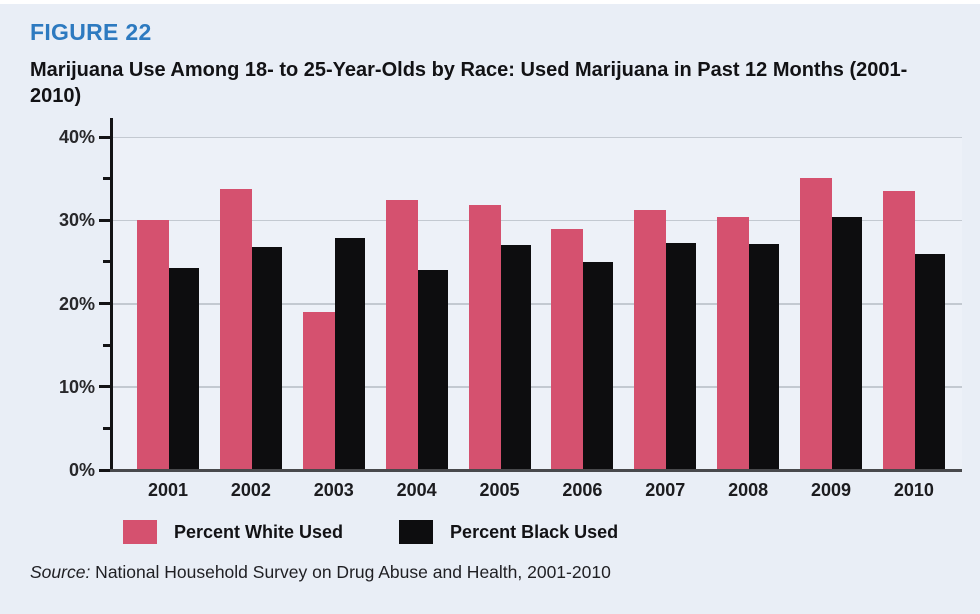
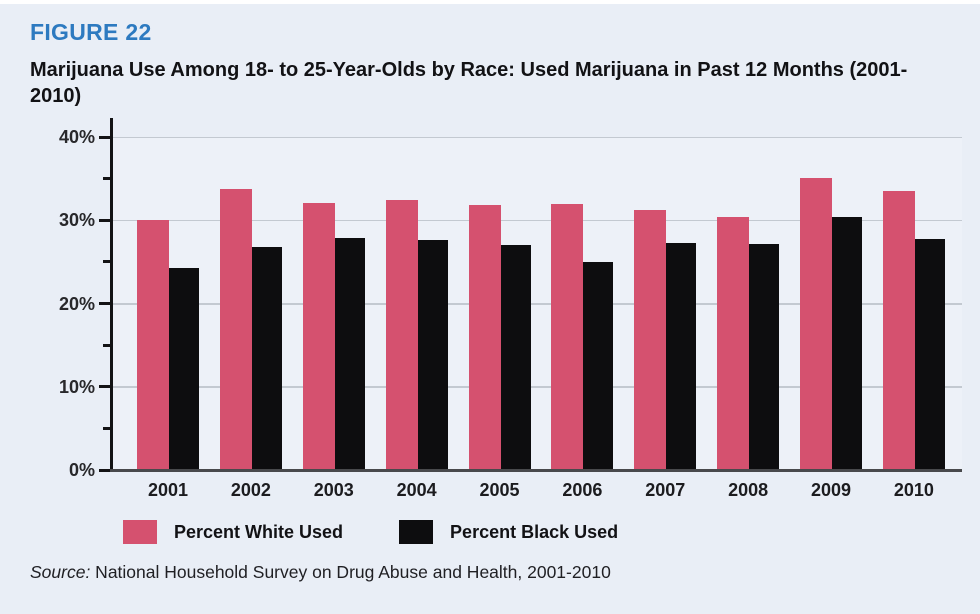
Percent White Used/2003: 19% -> 32%
Percent Black Used/2004: 24% -> 28%
Percent White Used/2006: 29% -> 32%
Percent Black Used/2010: 26% -> 28%
